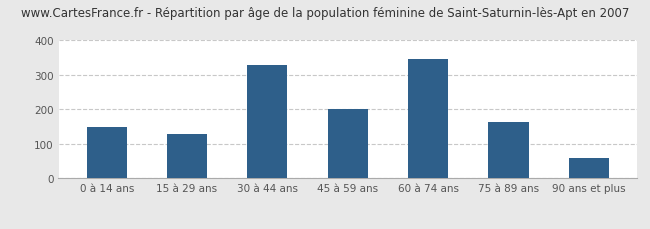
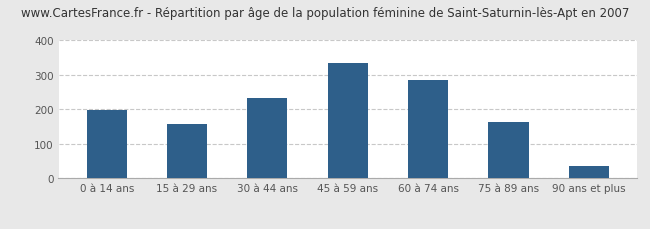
0 à 14 ans: 150 -> 197
15 à 29 ans: 130 -> 158
30 à 44 ans: 330 -> 233
45 à 59 ans: 200 -> 335
60 à 74 ans: 345 -> 284
90 ans et plus: 60 -> 36
